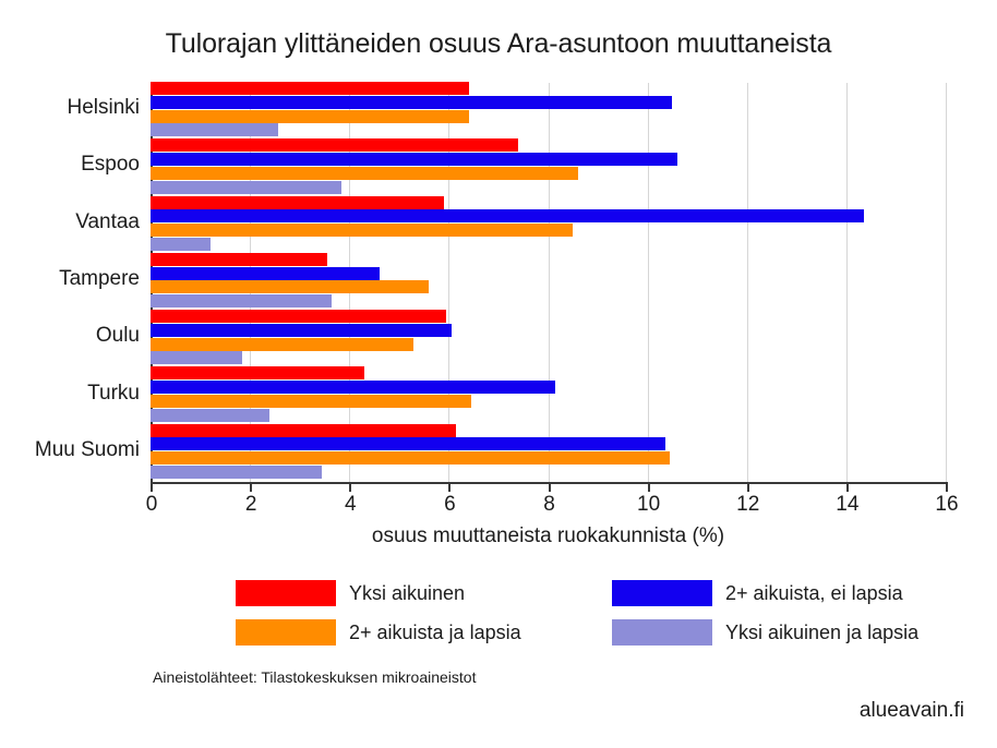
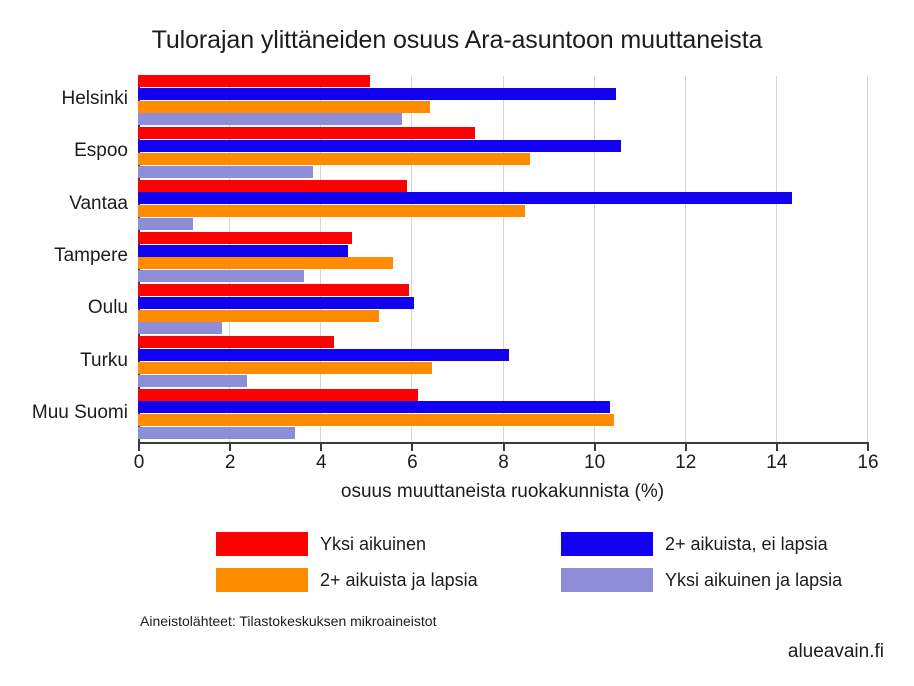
Yksi aikuinen/Helsinki: 6.4 -> 5.1
Yksi aikuinen ja lapsia/Helsinki: 2.6 -> 5.8
Yksi aikuinen/Tampere: 3.5 -> 4.7
